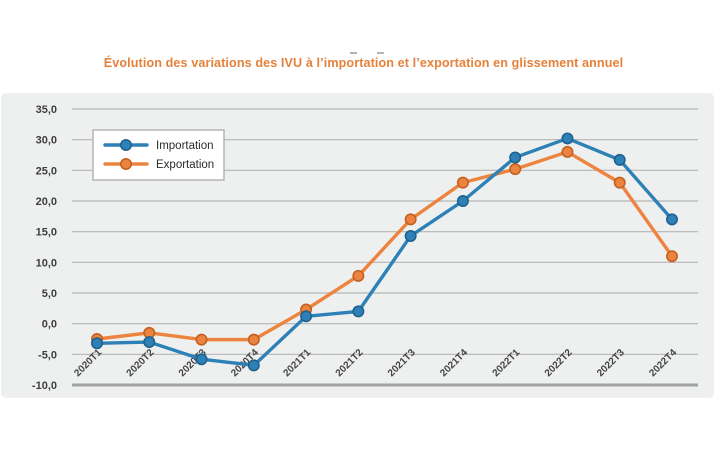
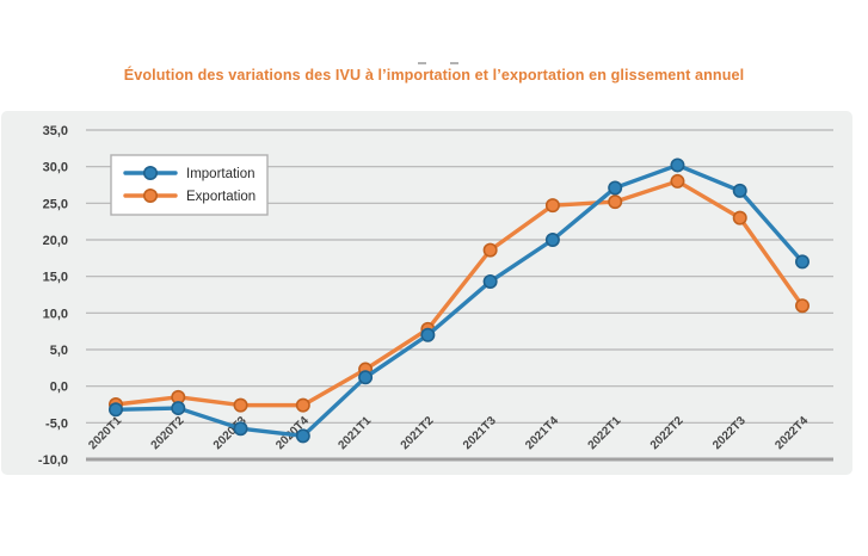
Importation/2021T2: 2 -> 7
Exportation/2021T3: 17 -> 19
Exportation/2021T4: 23 -> 25
